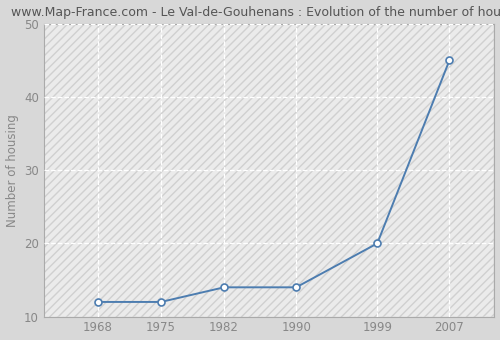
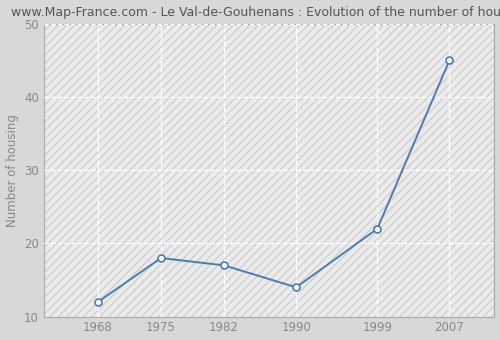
1975: 12 -> 18
1982: 14 -> 17
1999: 20 -> 22
